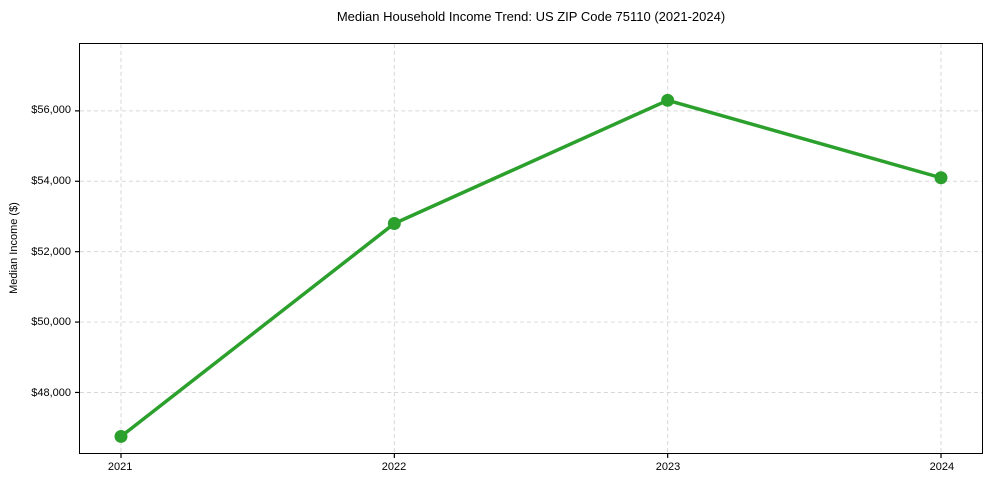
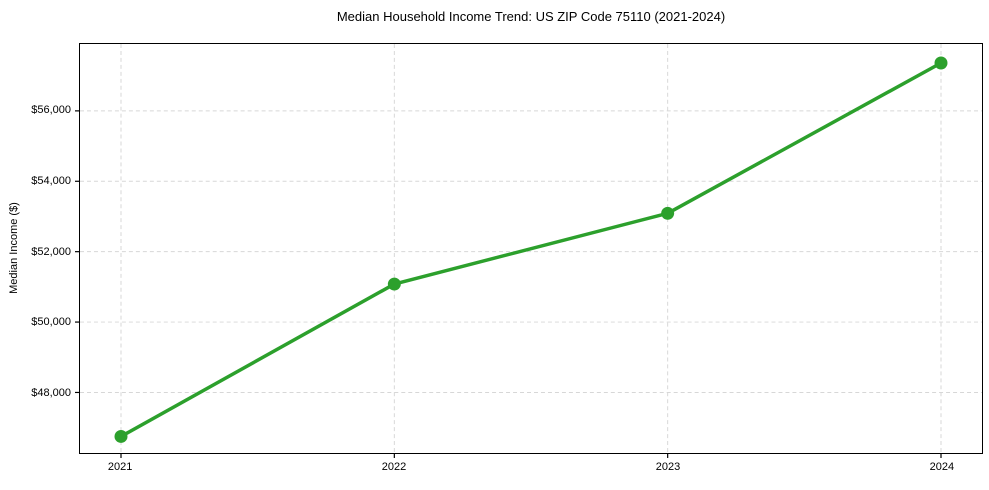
2022: $52800 -> $51100
2023: $56300 -> $53100
2024: $54100 -> $57400
